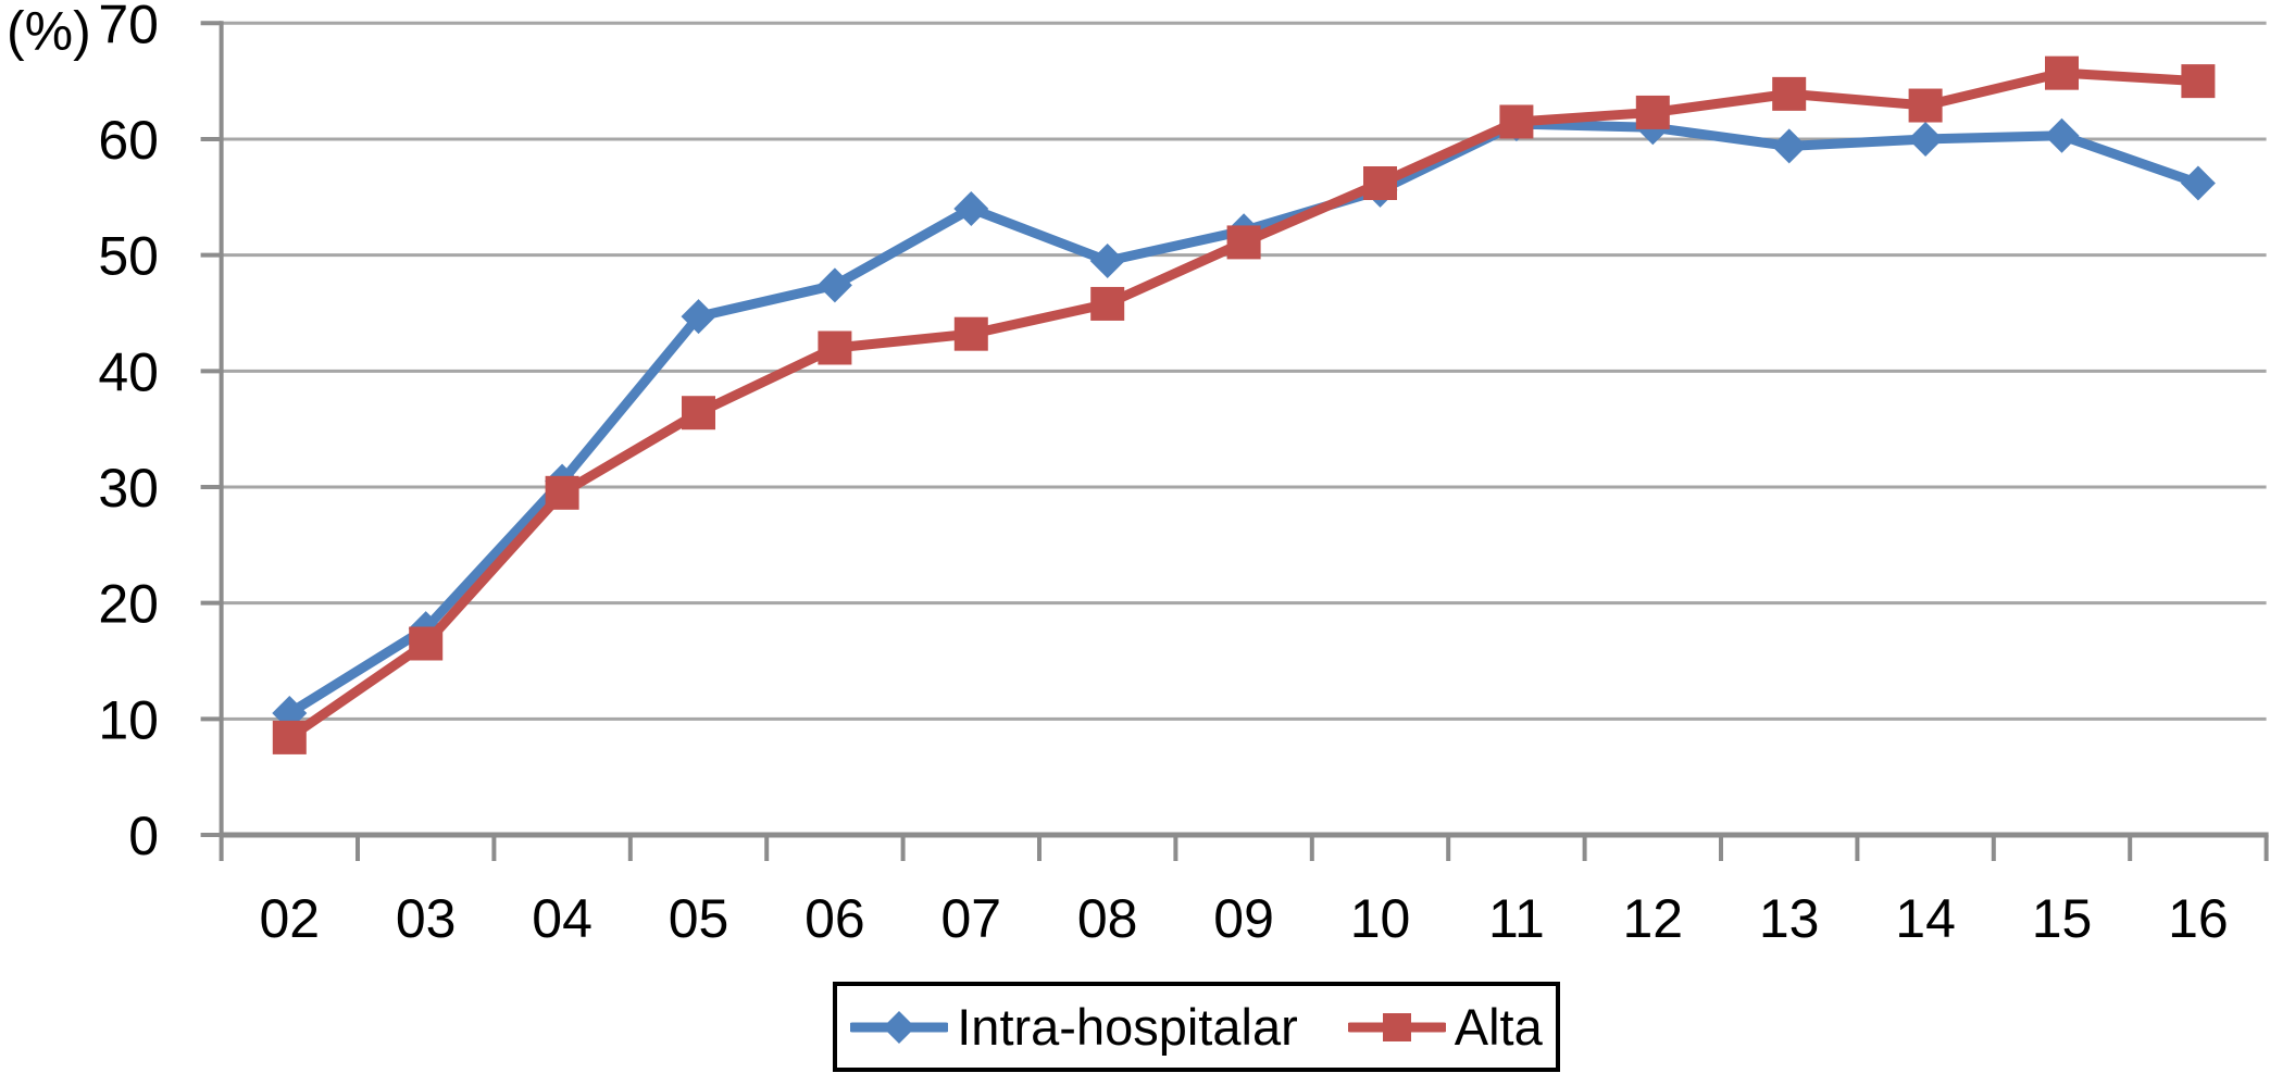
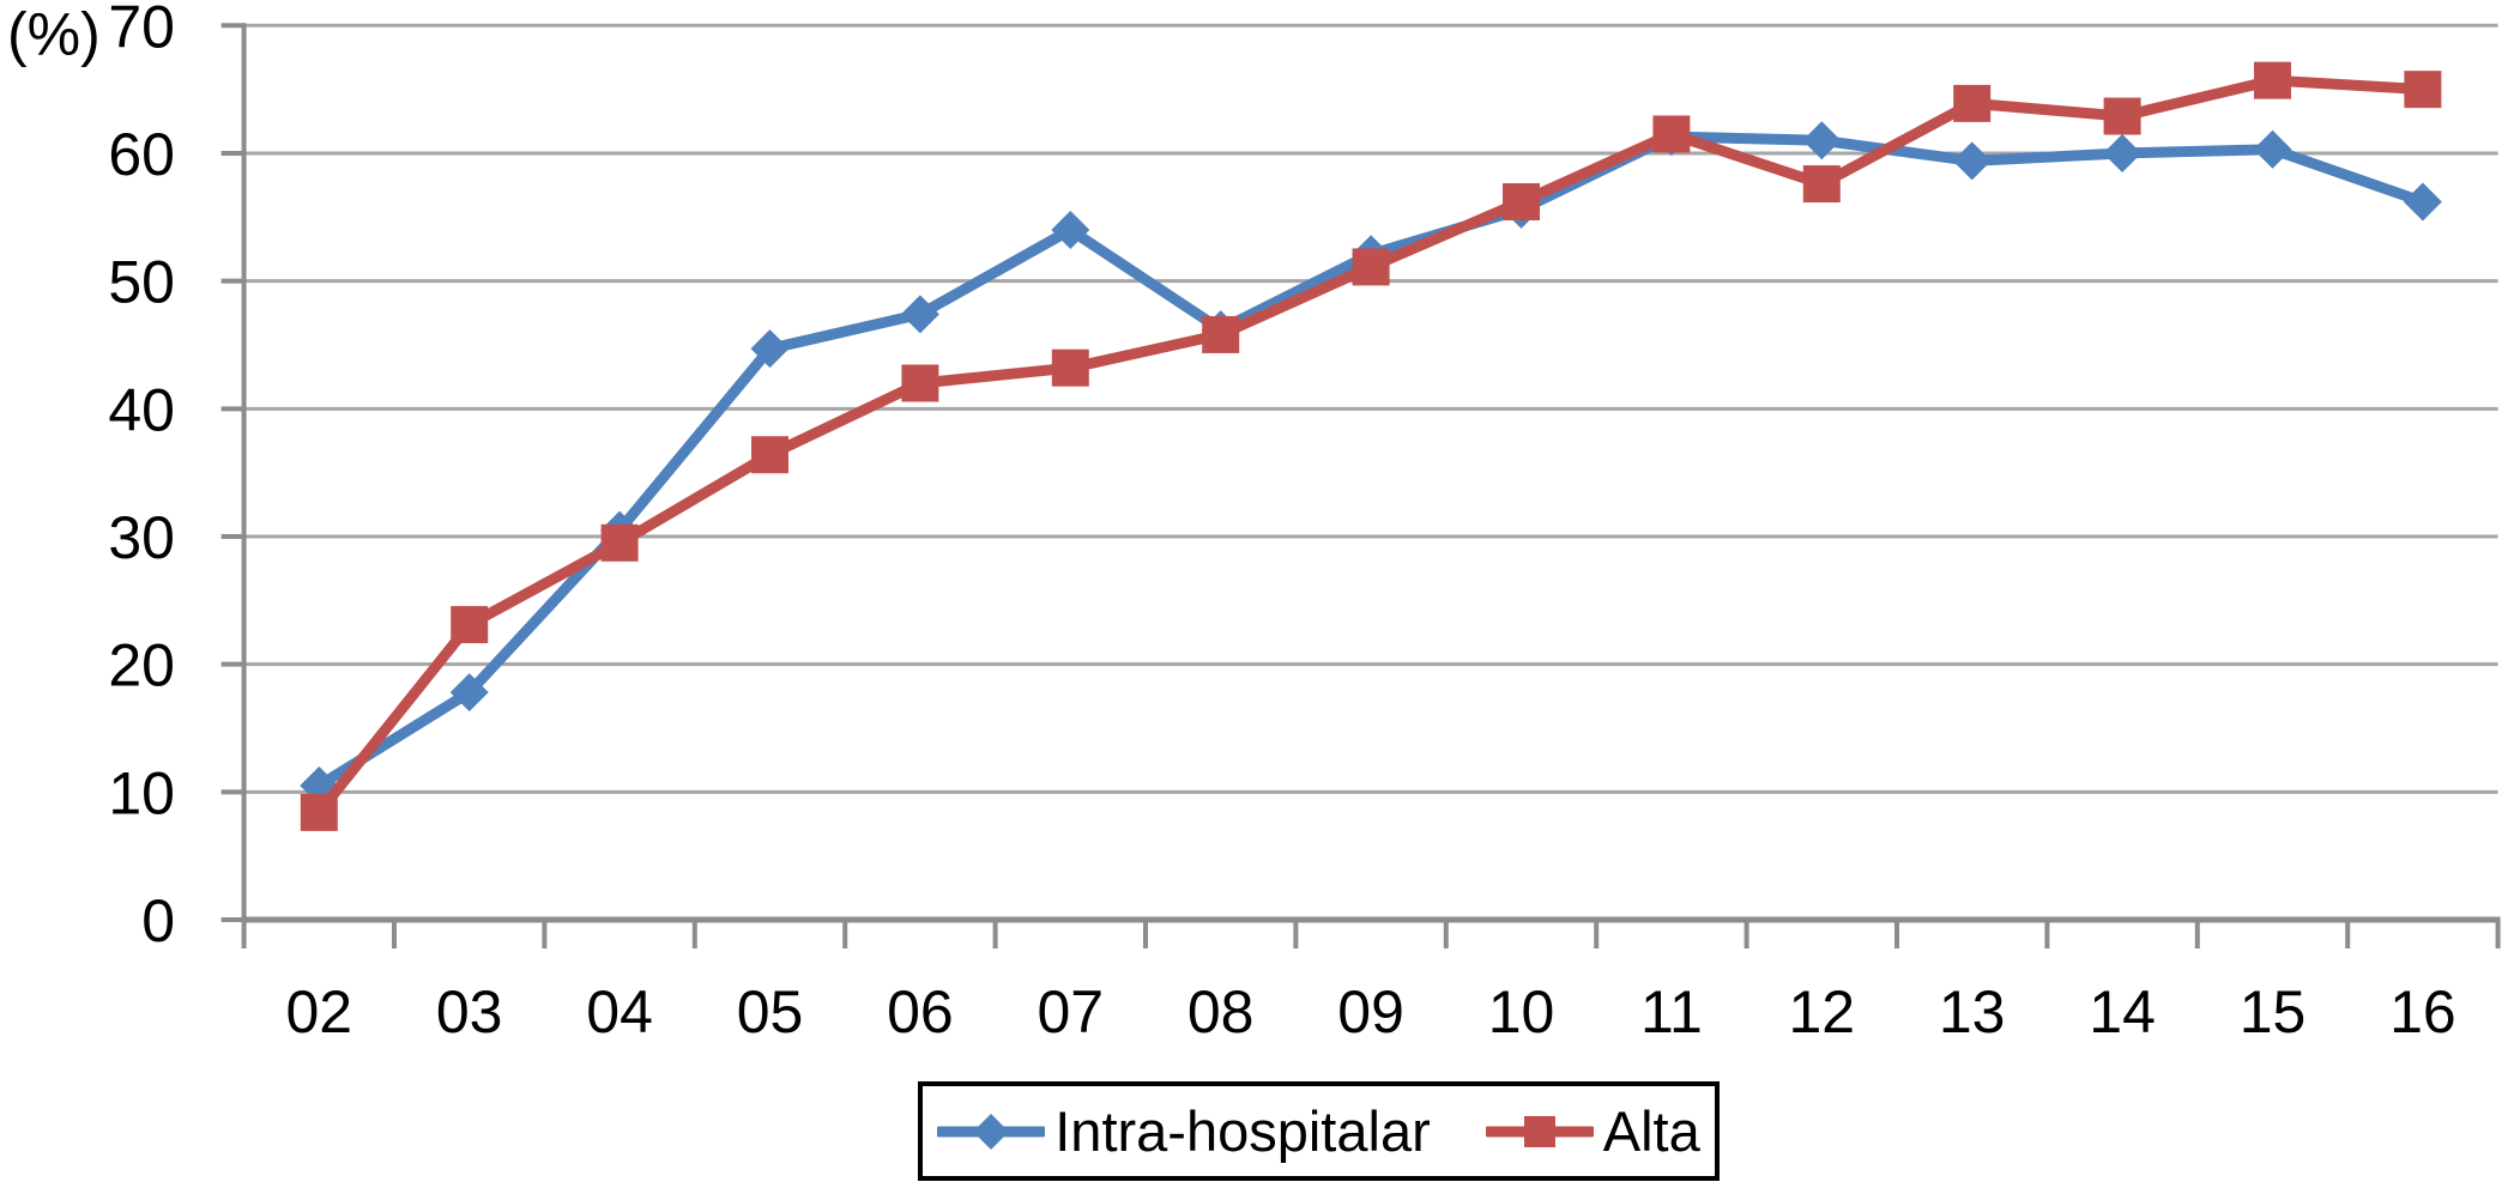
Alta/03: 16.5 -> 23.1
Intra-hospitalar/08: 49.5 -> 46.2
Alta/12: 62.3 -> 57.6
